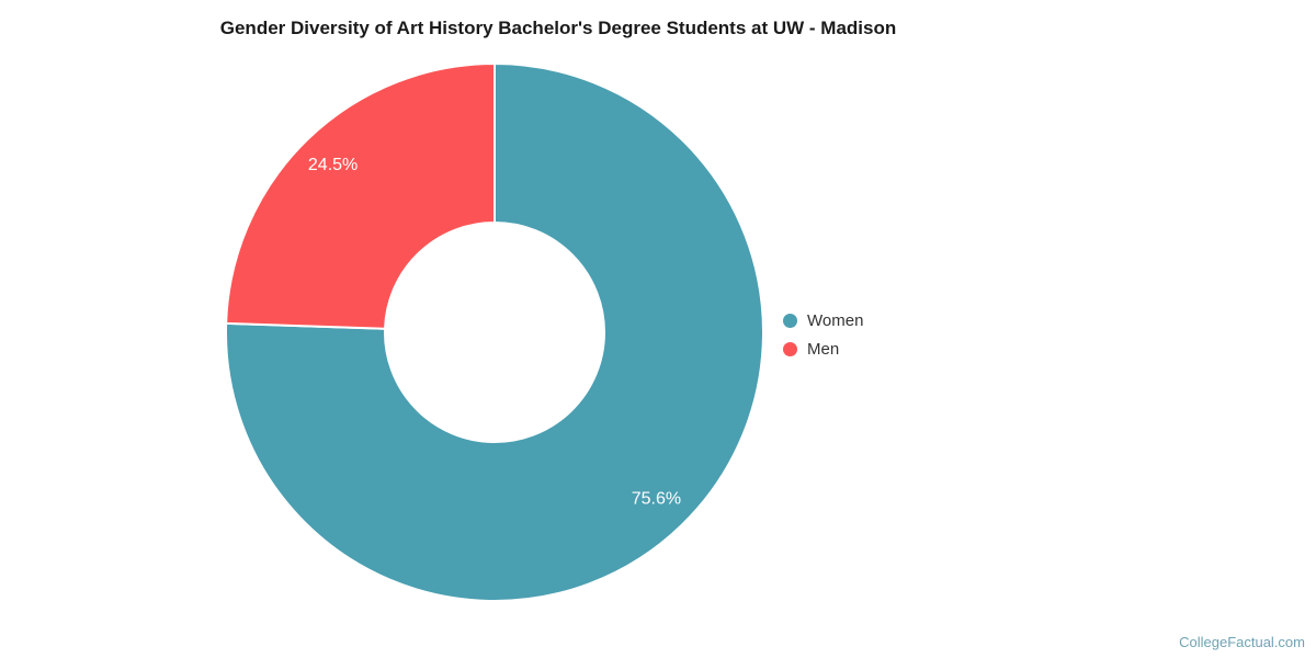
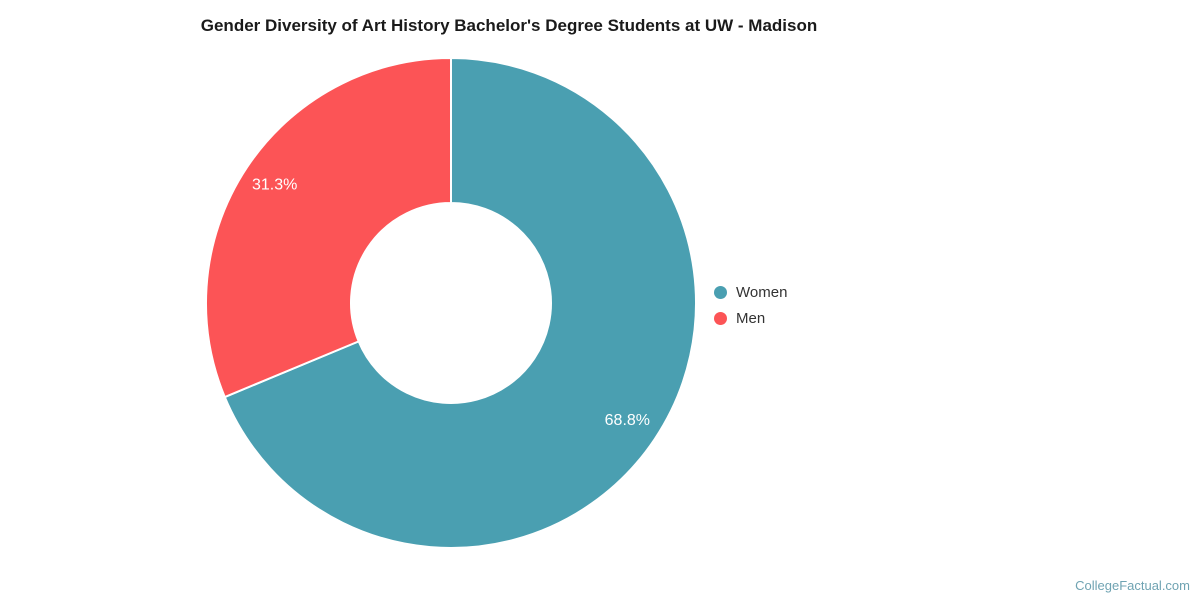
Women: 75.6% -> 68.8%
Men: 24.5% -> 31.3%
